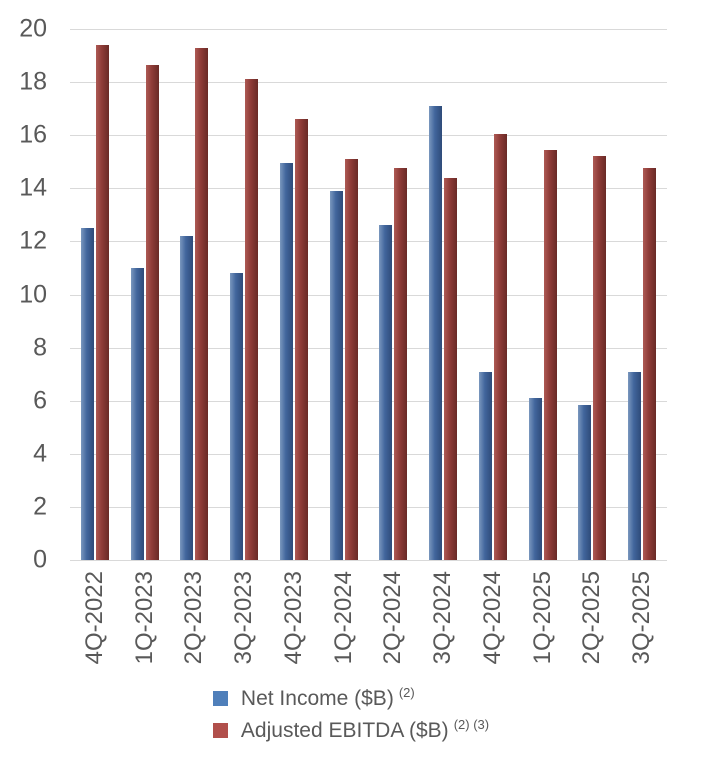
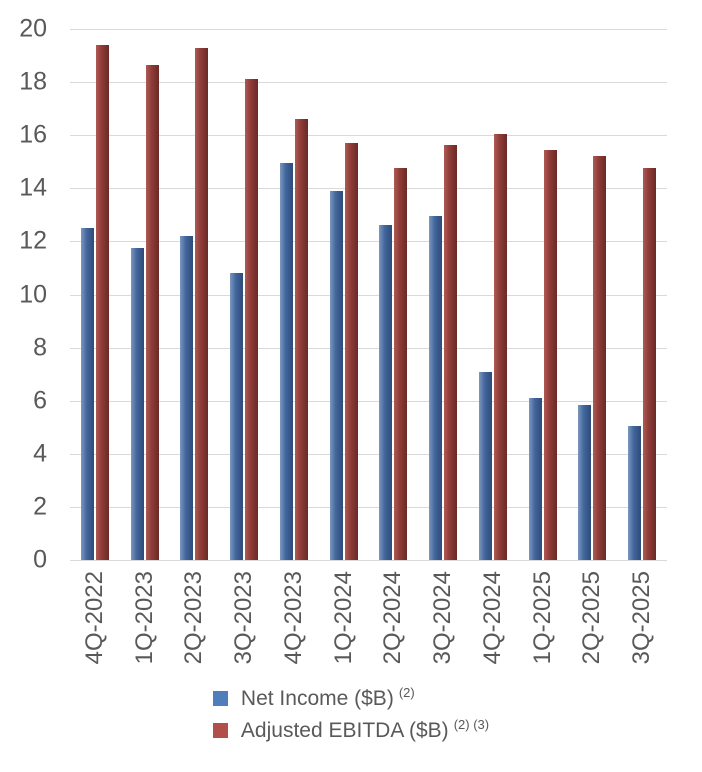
Net Income ($B)/1Q-2023: 11.0 -> 11.8
Adjusted EBITDA ($B)/1Q-2024: 15.1 -> 15.7
Net Income ($B)/3Q-2024: 17.1 -> 12.9
Adjusted EBITDA ($B)/3Q-2024: 14.4 -> 15.7
Net Income ($B)/3Q-2025: 7.1 -> 5.0
